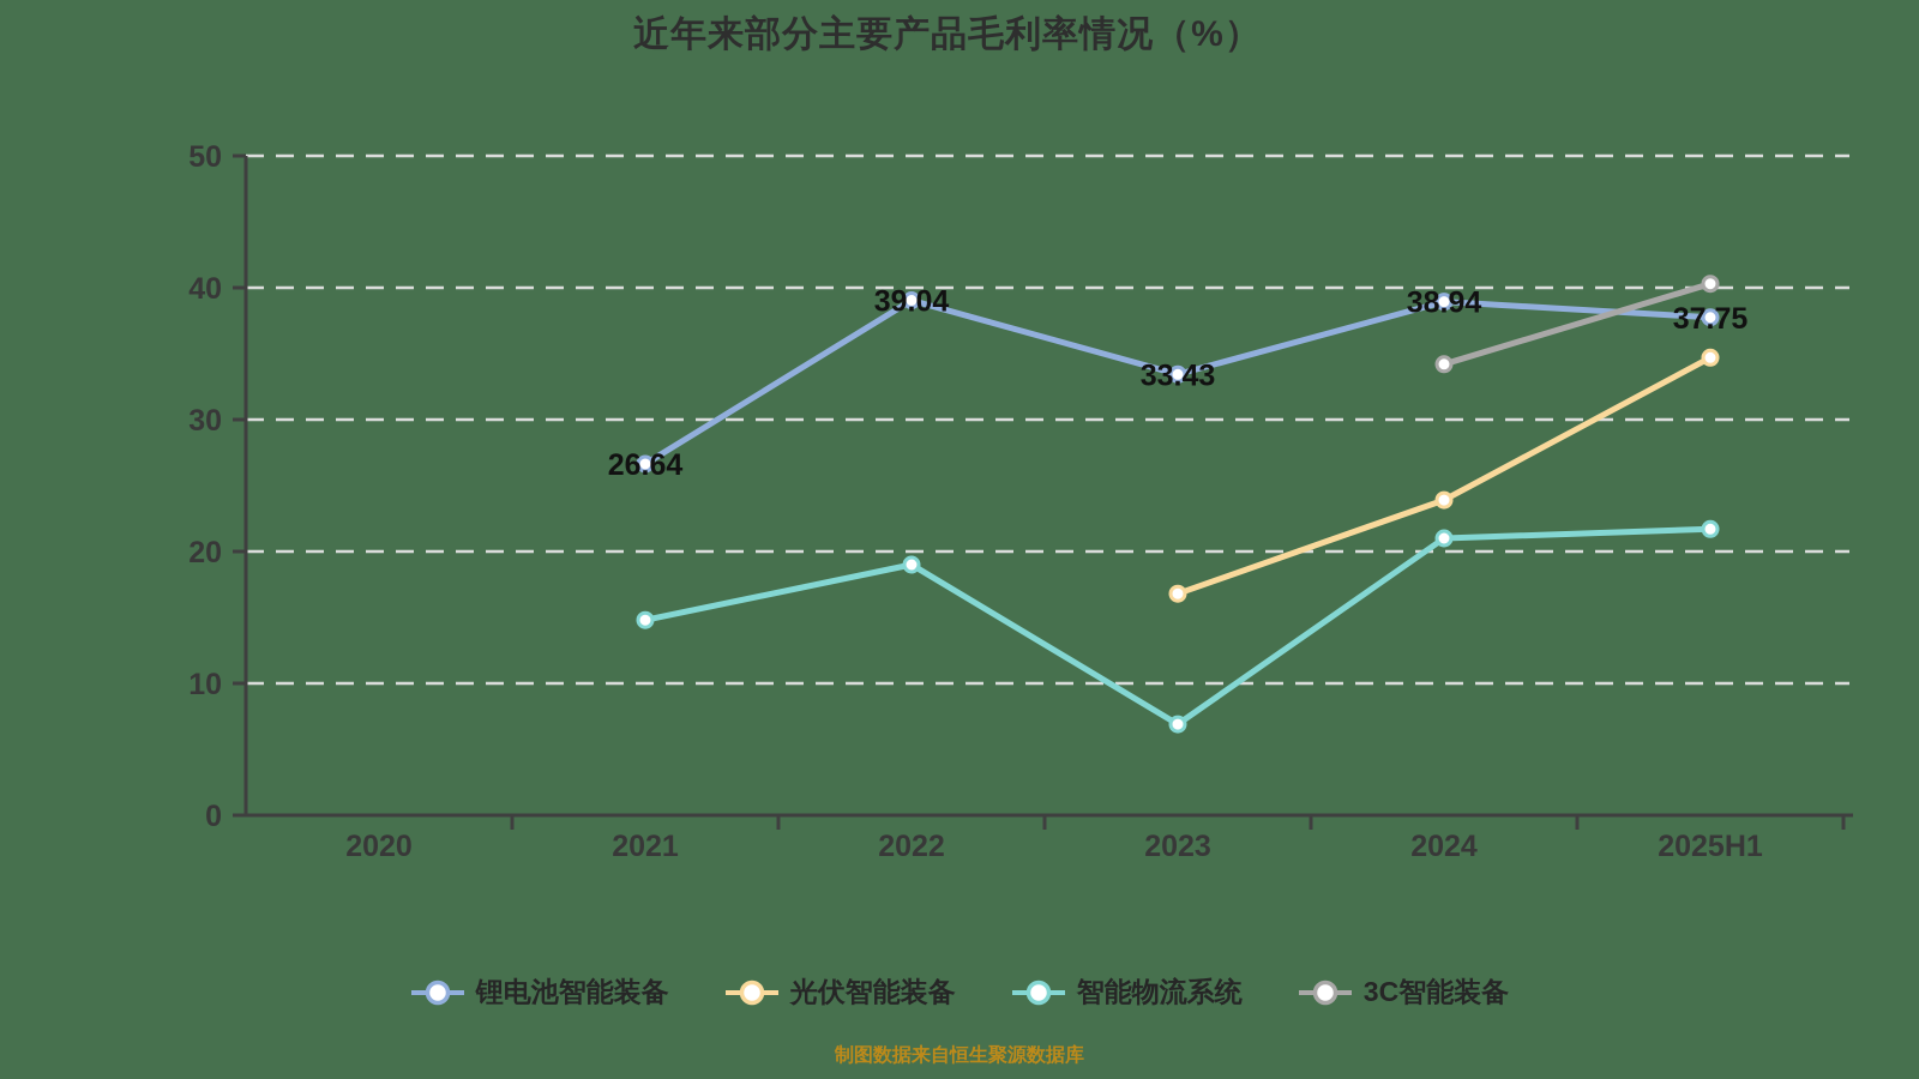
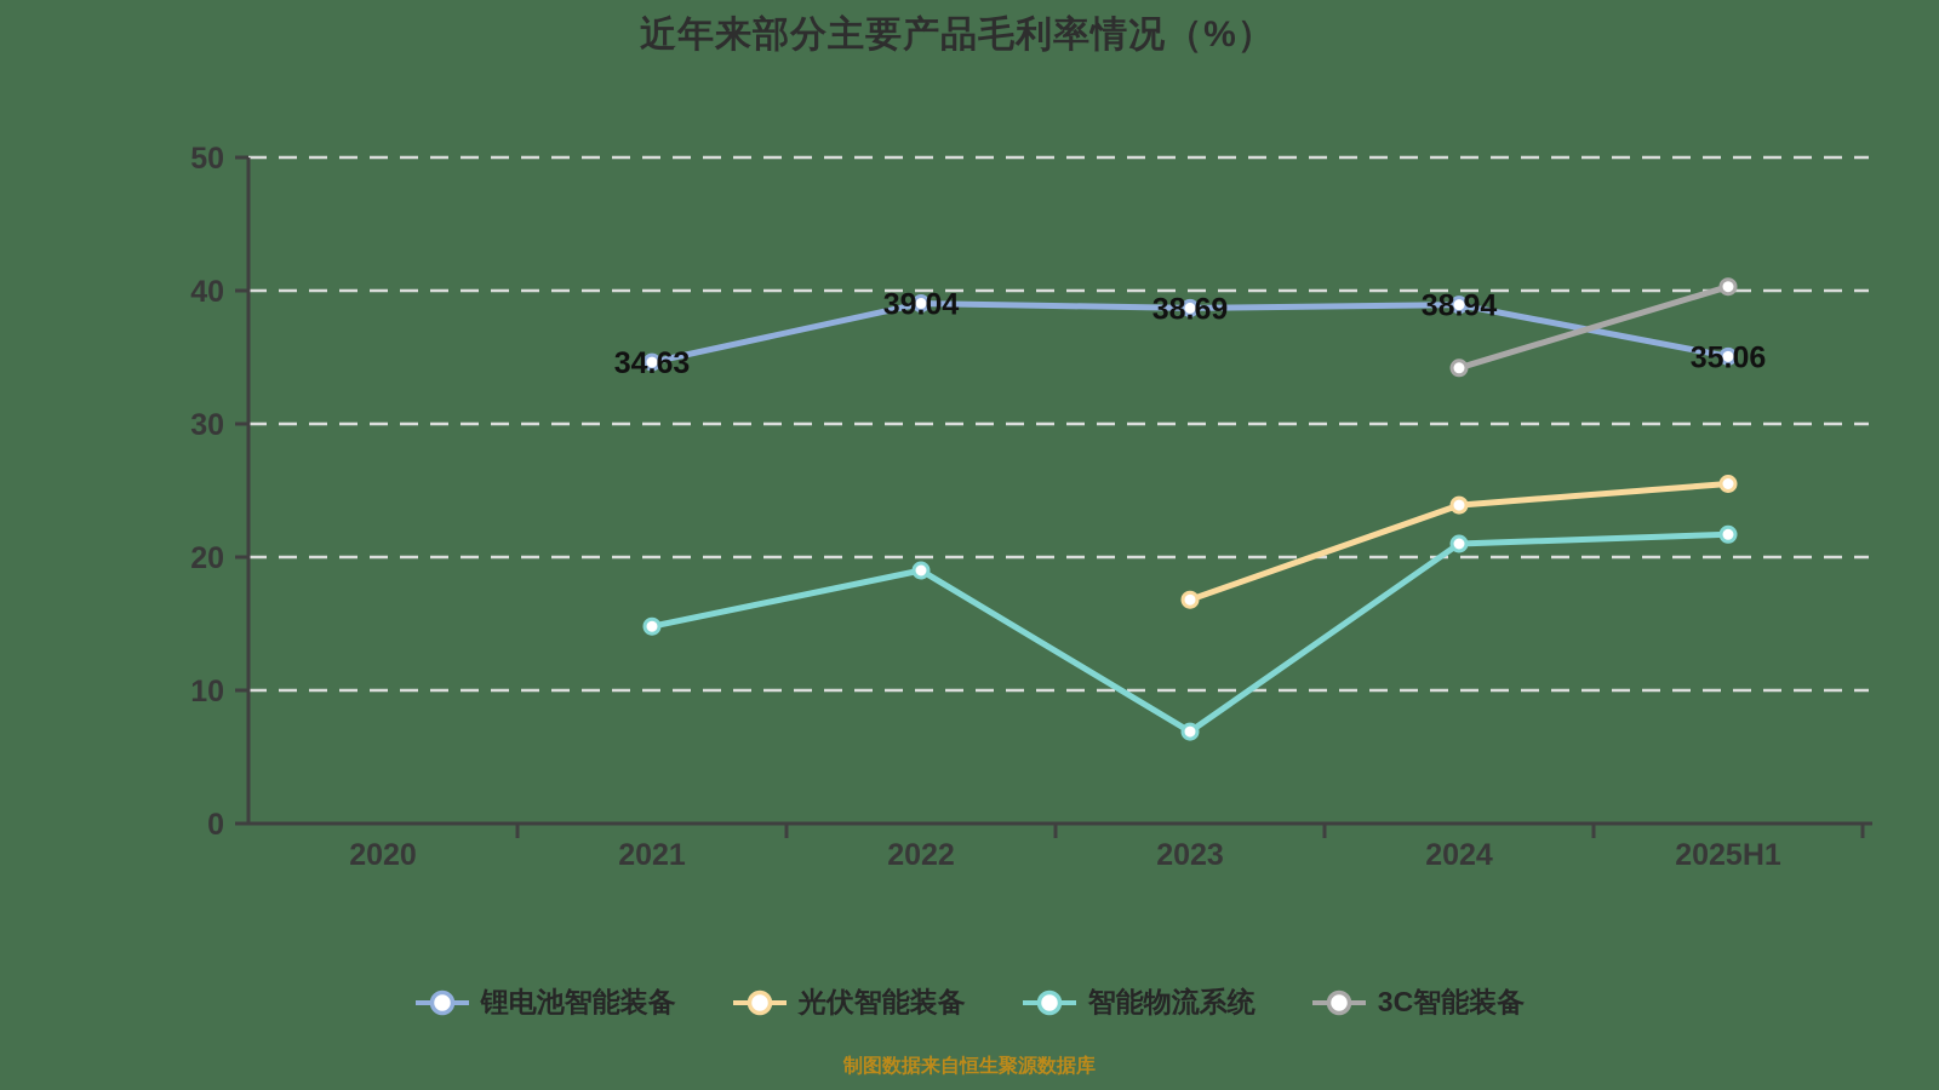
锂电池智能装备/2021: 26.64 -> 34.63
锂电池智能装备/2023: 33.43 -> 38.69
锂电池智能装备/2025H1: 37.75 -> 35.06
光伏智能装备/2025H1: 34.7 -> 25.5
